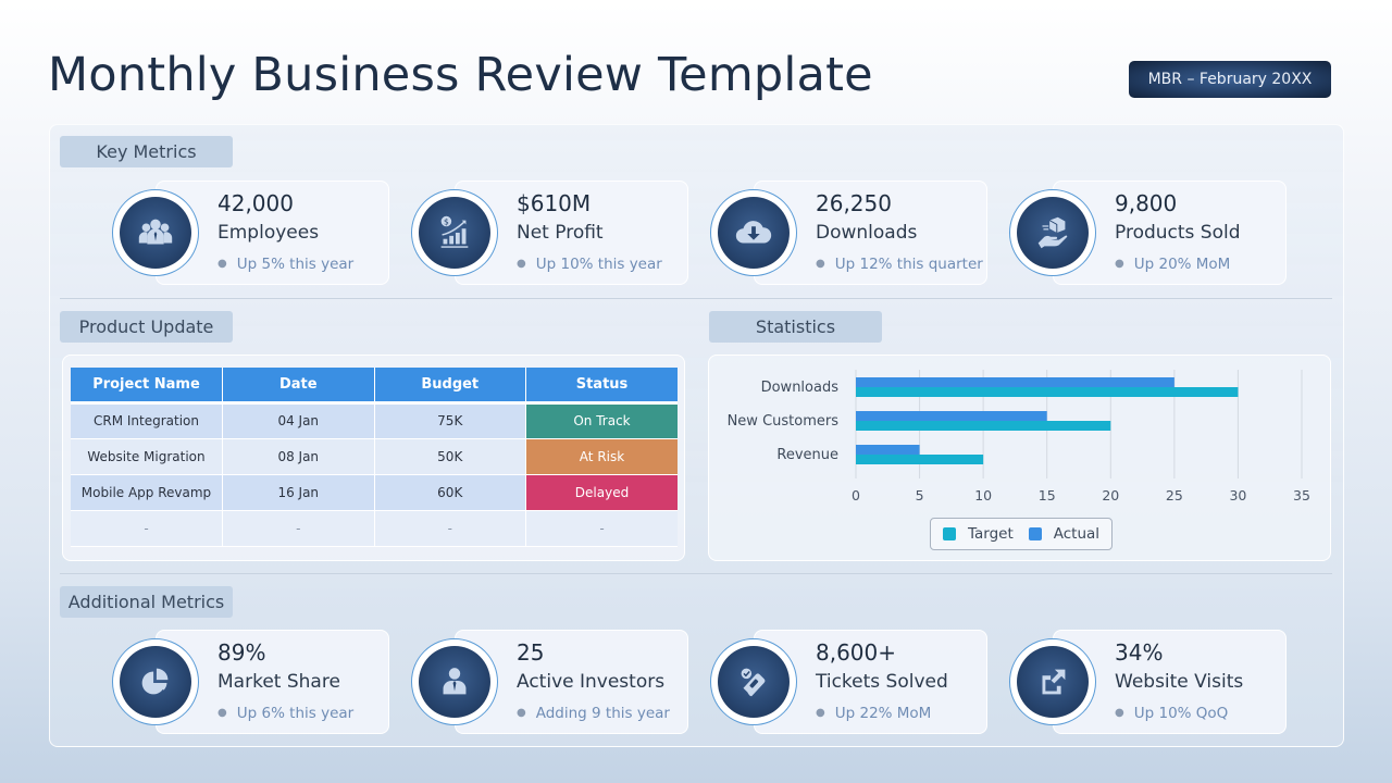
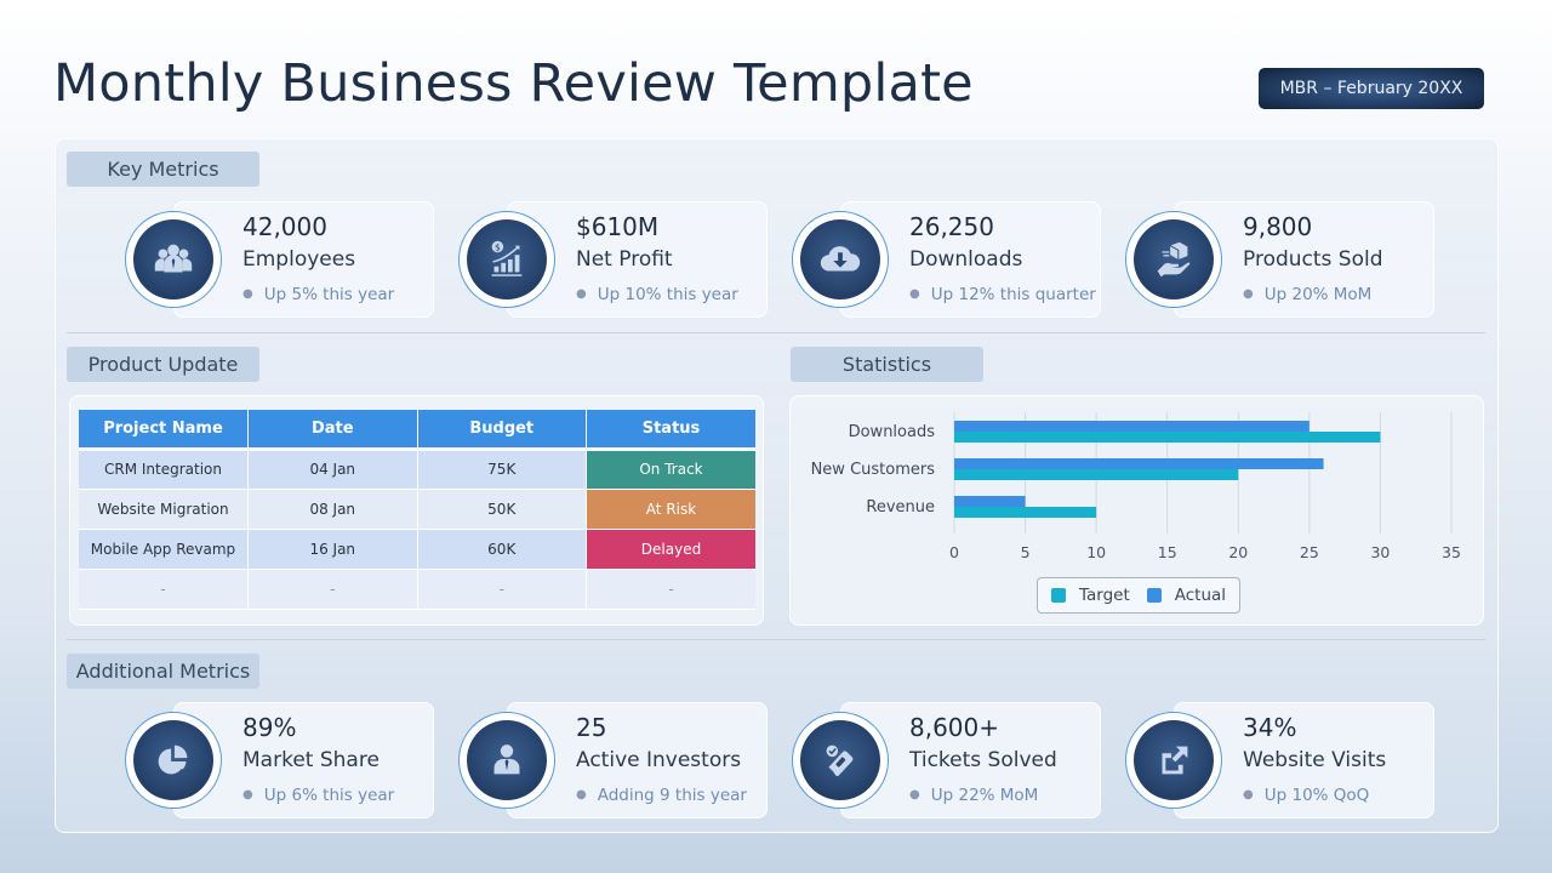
Actual/New Customers: 15 -> 26
